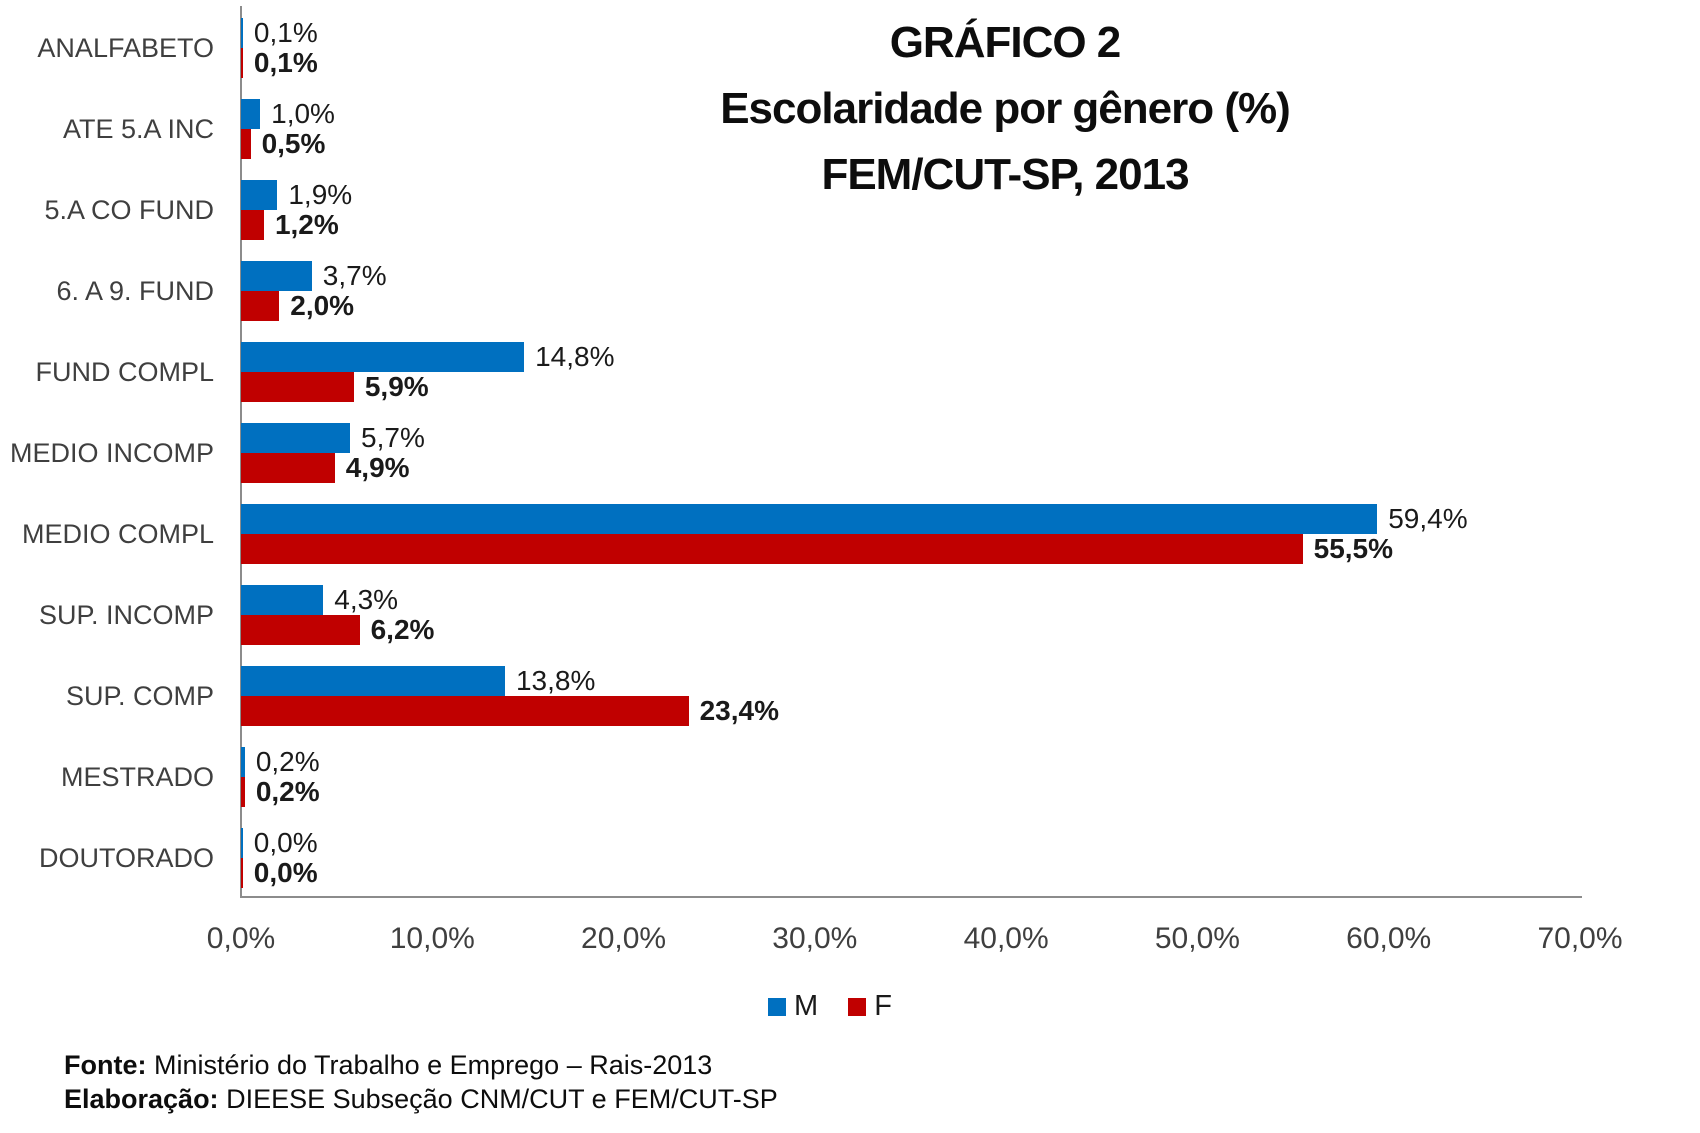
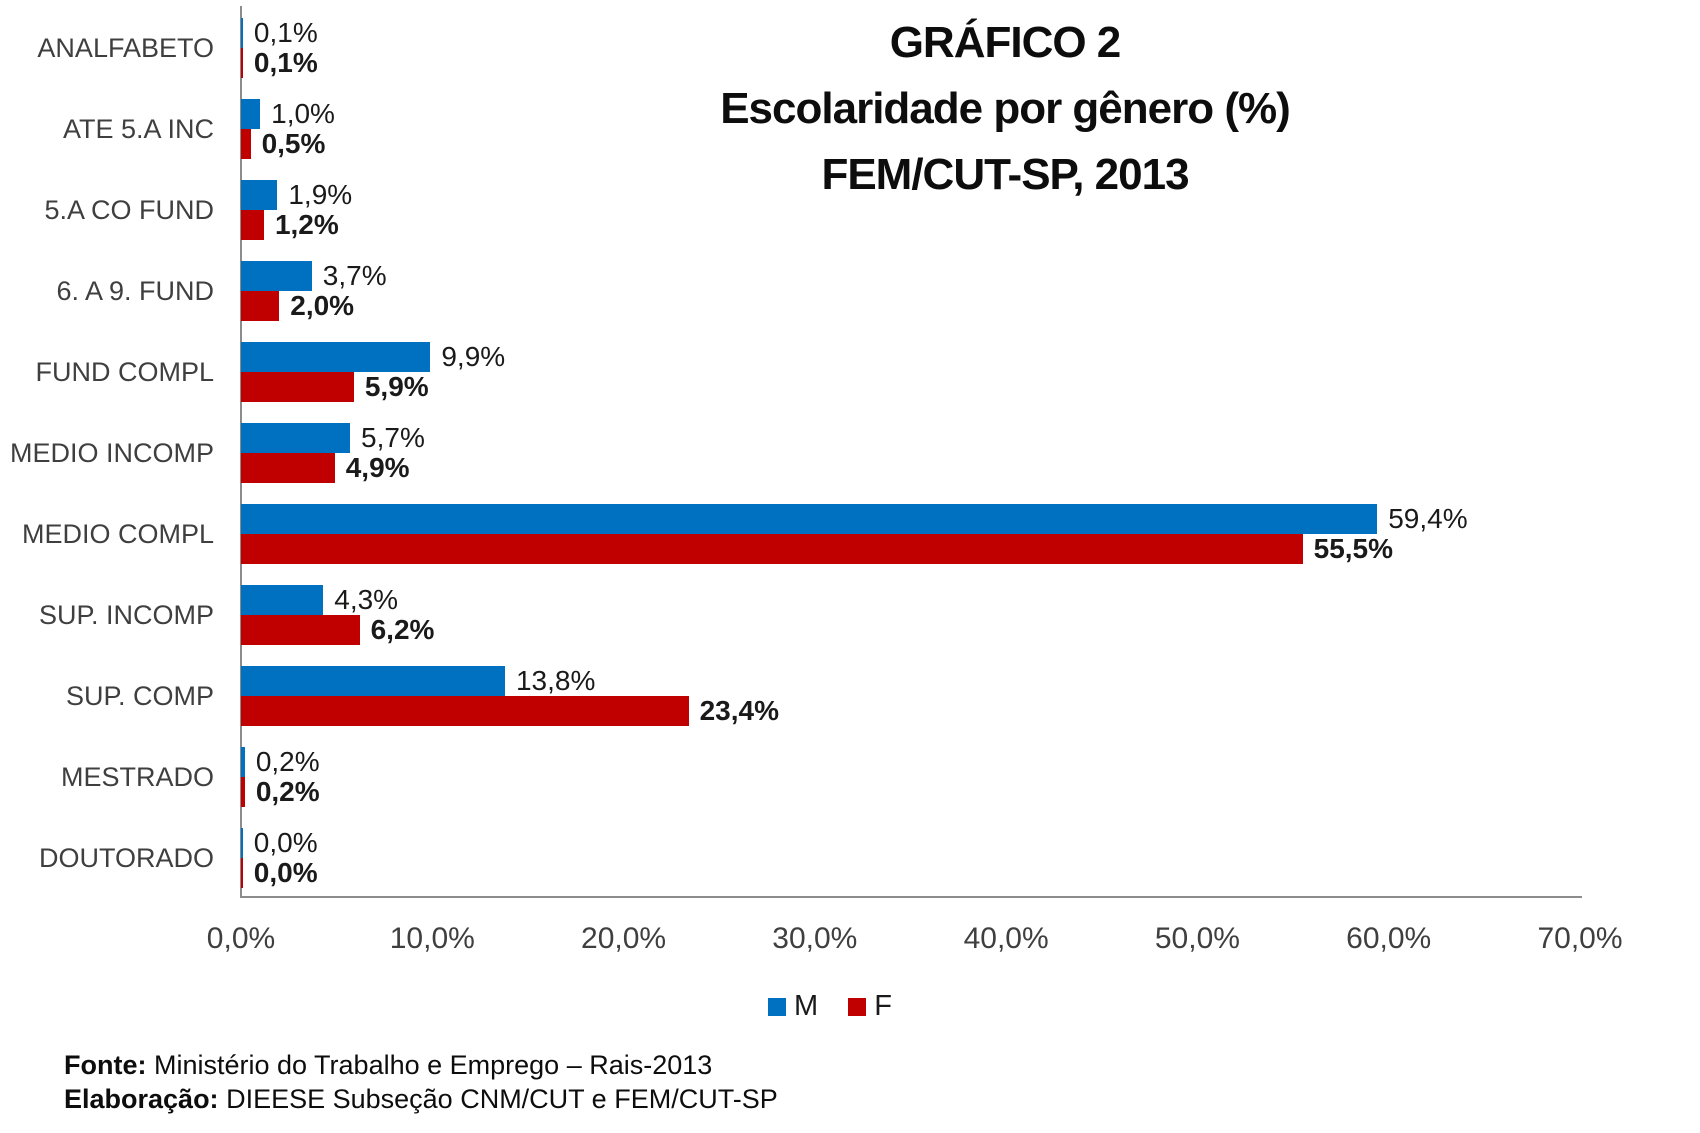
M/FUND COMPL: 14,8% -> 9,9%
